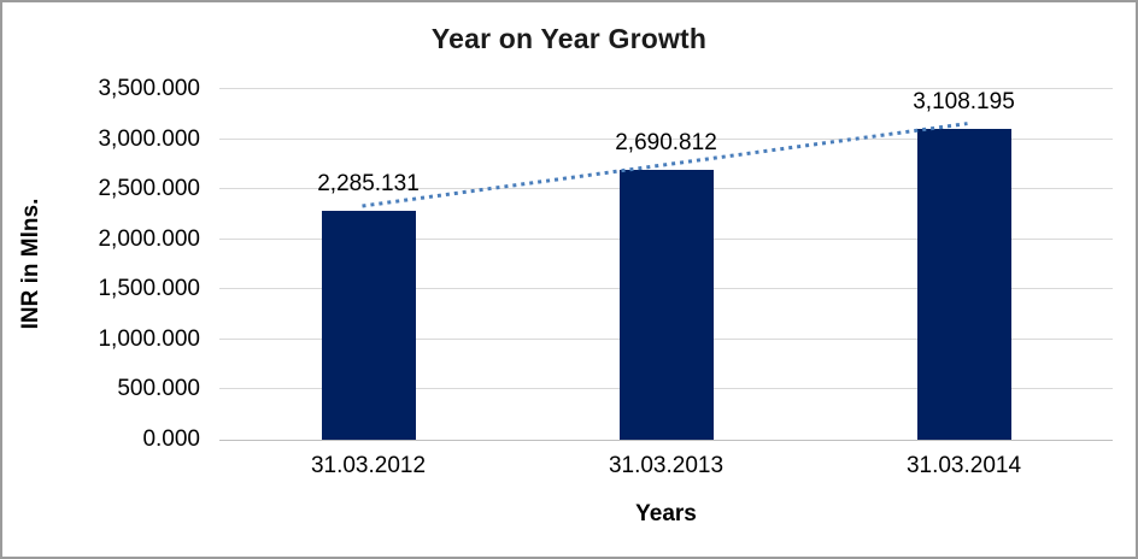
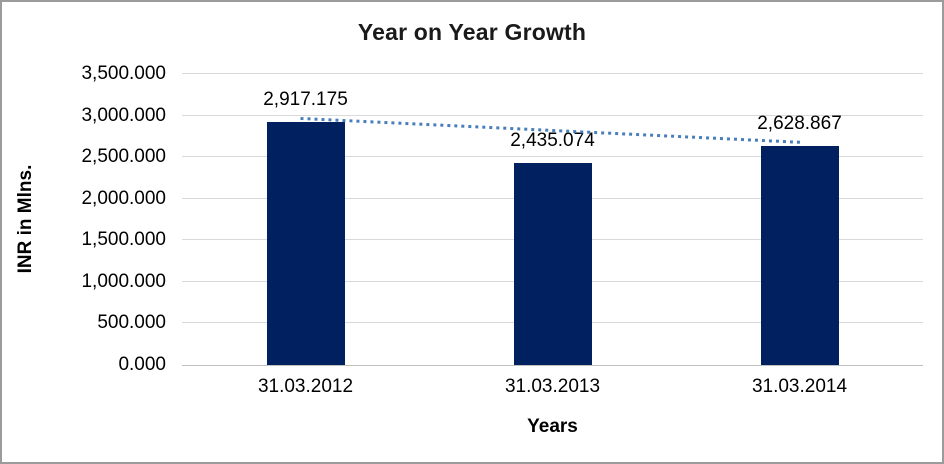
31.03.2012: 2,285.131 -> 2,917.175
31.03.2013: 2,690.812 -> 2,435.074
31.03.2014: 3,108.195 -> 2,628.867
